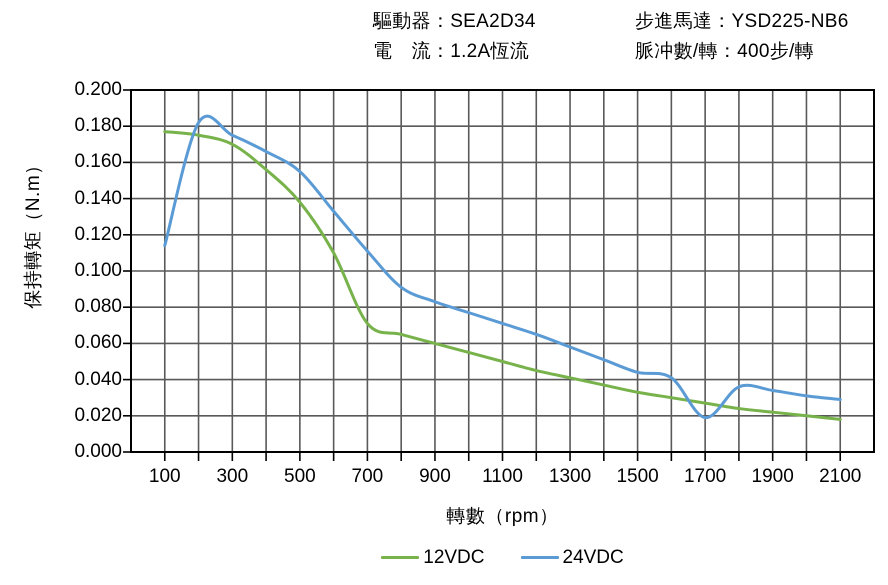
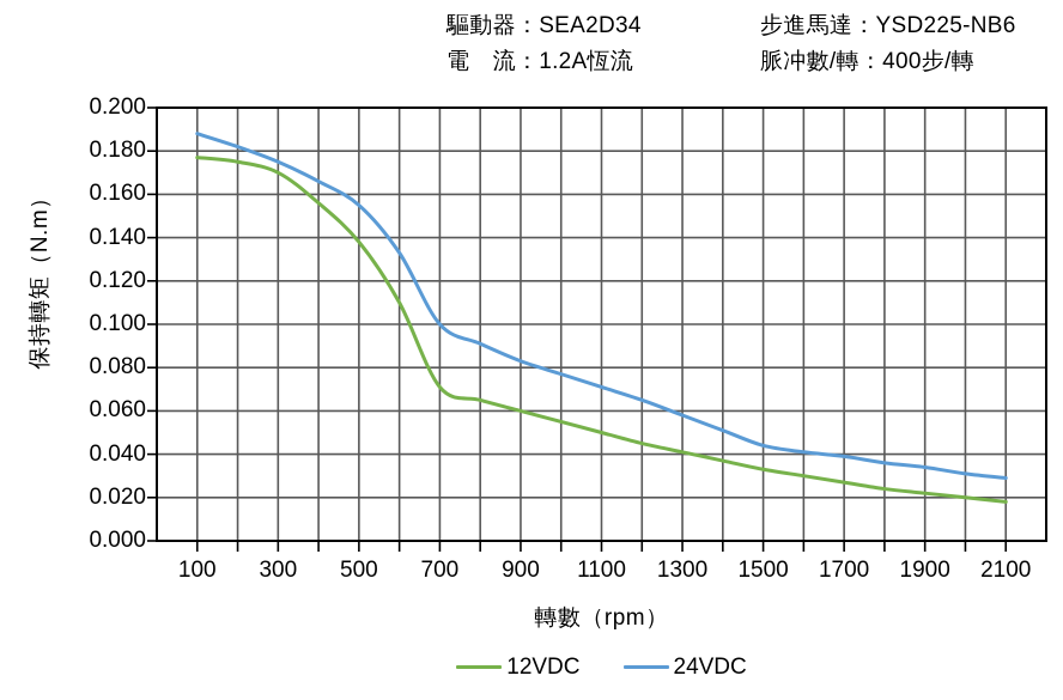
24VDC/100: 0.114 -> 0.188
24VDC/700: 0.111 -> 0.100
24VDC/1700: 0.019 -> 0.039
